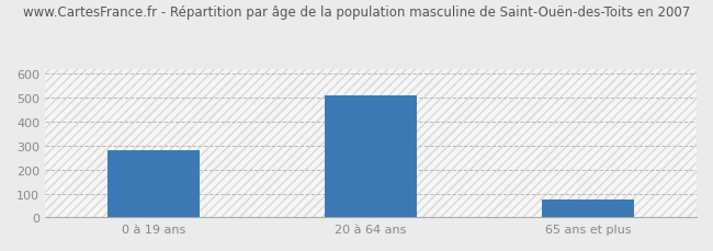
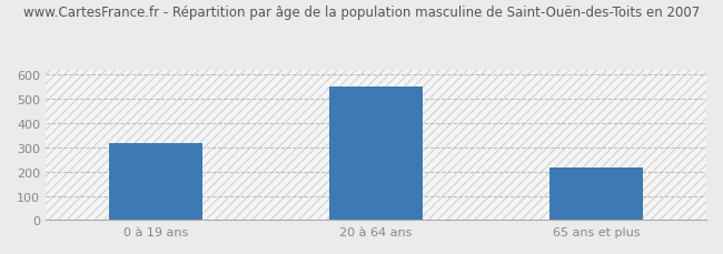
0 à 19 ans: 281 -> 315
20 à 64 ans: 511 -> 550
65 ans et plus: 74 -> 215
